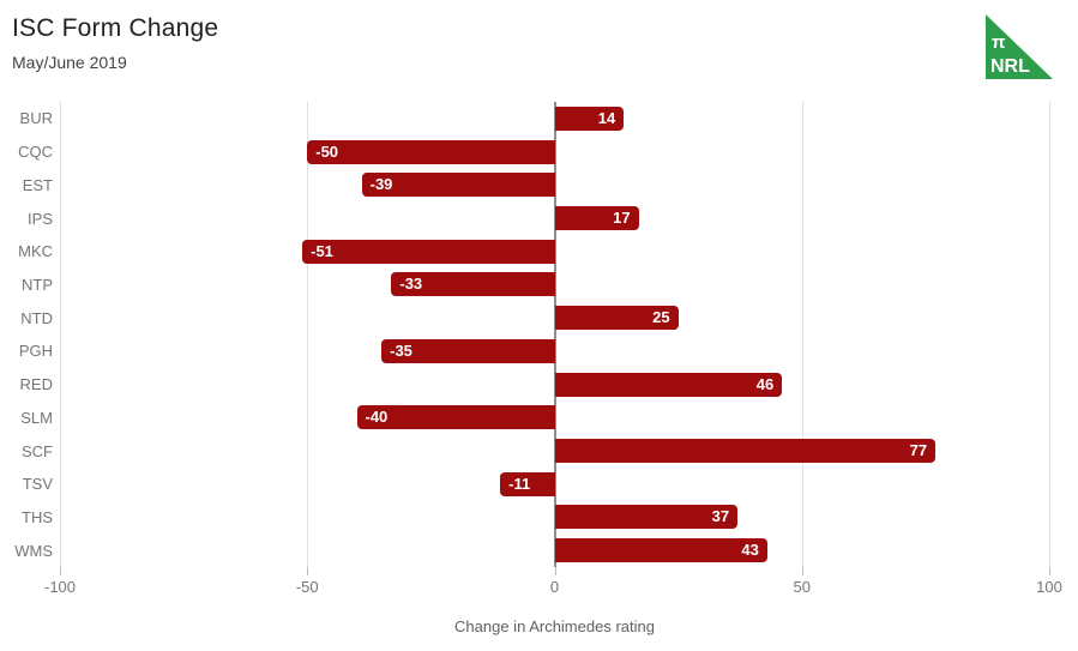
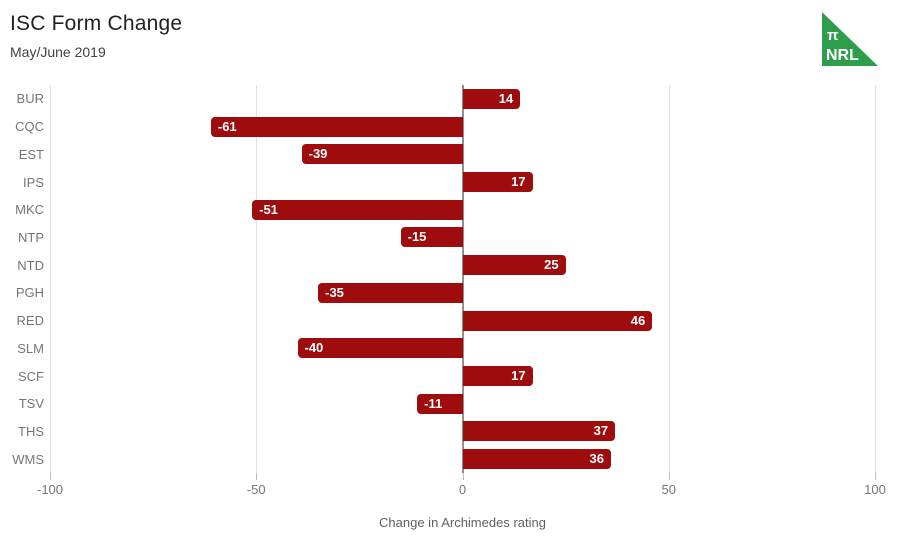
CQC: -50 -> -61
NTP: -33 -> -15
SCF: 77 -> 17
WMS: 43 -> 36
